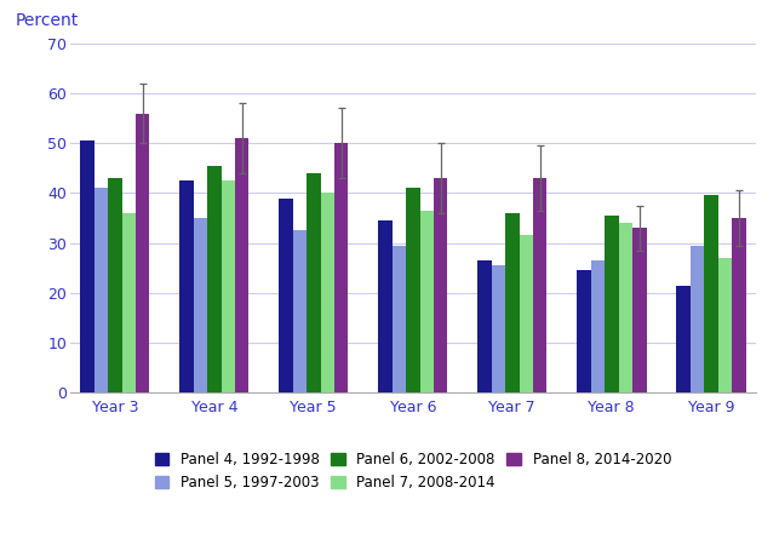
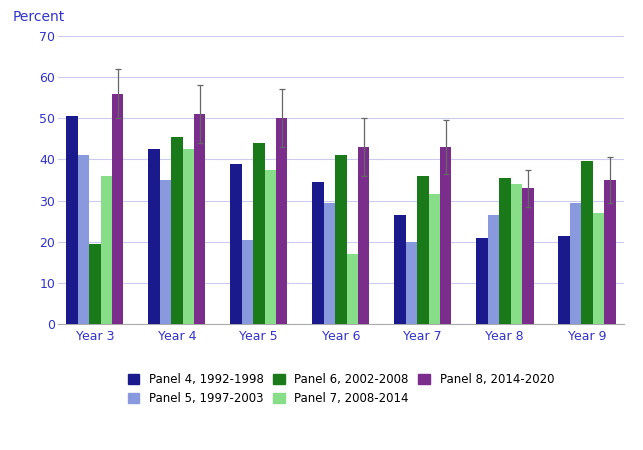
Panel 6, 2002-2008/Year 3: 43.0 -> 19.5
Panel 5, 1997-2003/Year 5: 32.5 -> 20.5
Panel 7, 2008-2014/Year 5: 40.0 -> 37.5
Panel 7, 2008-2014/Year 6: 36.5 -> 17.0
Panel 5, 1997-2003/Year 7: 25.5 -> 20.0
Panel 4, 1992-1998/Year 8: 24.5 -> 21.0
